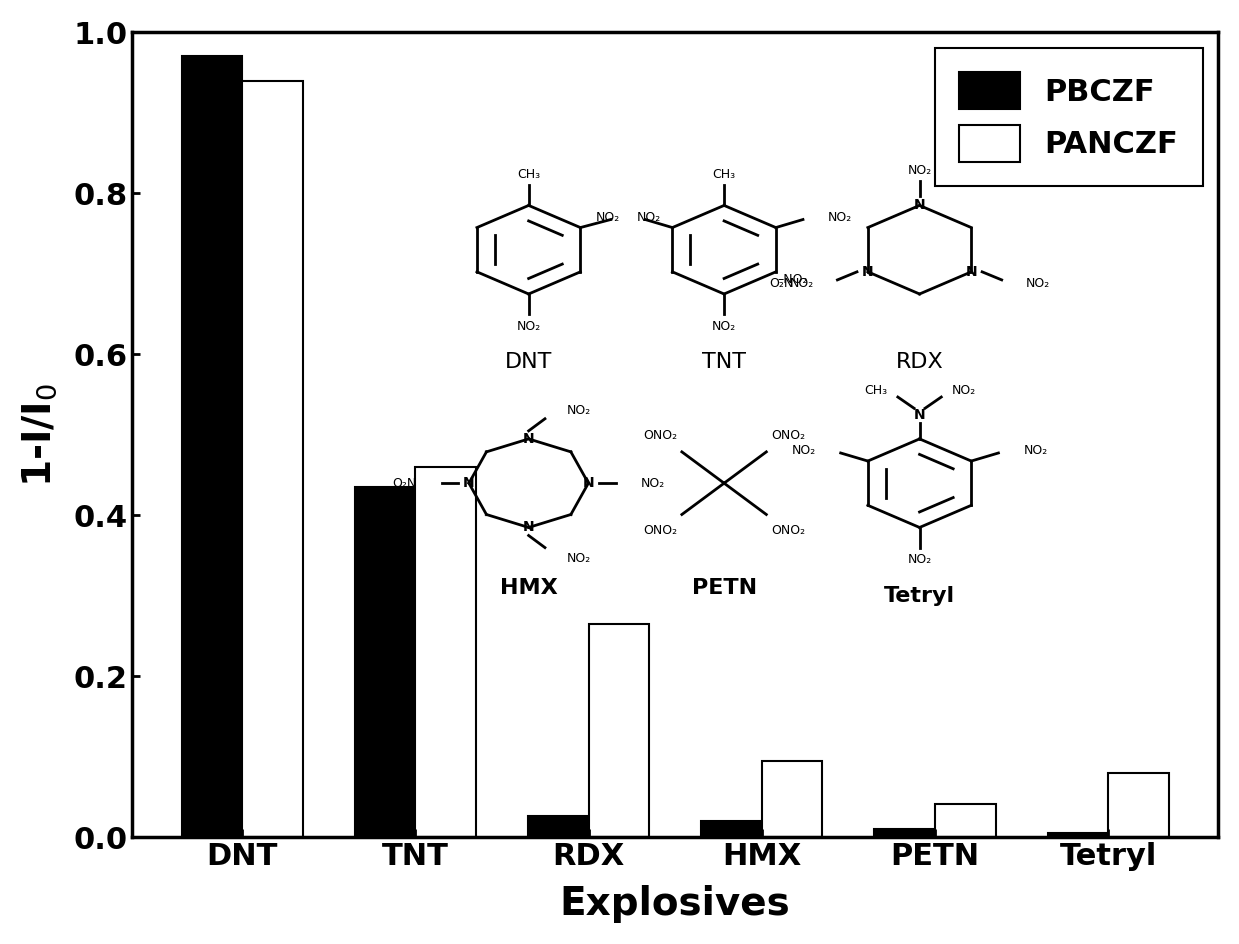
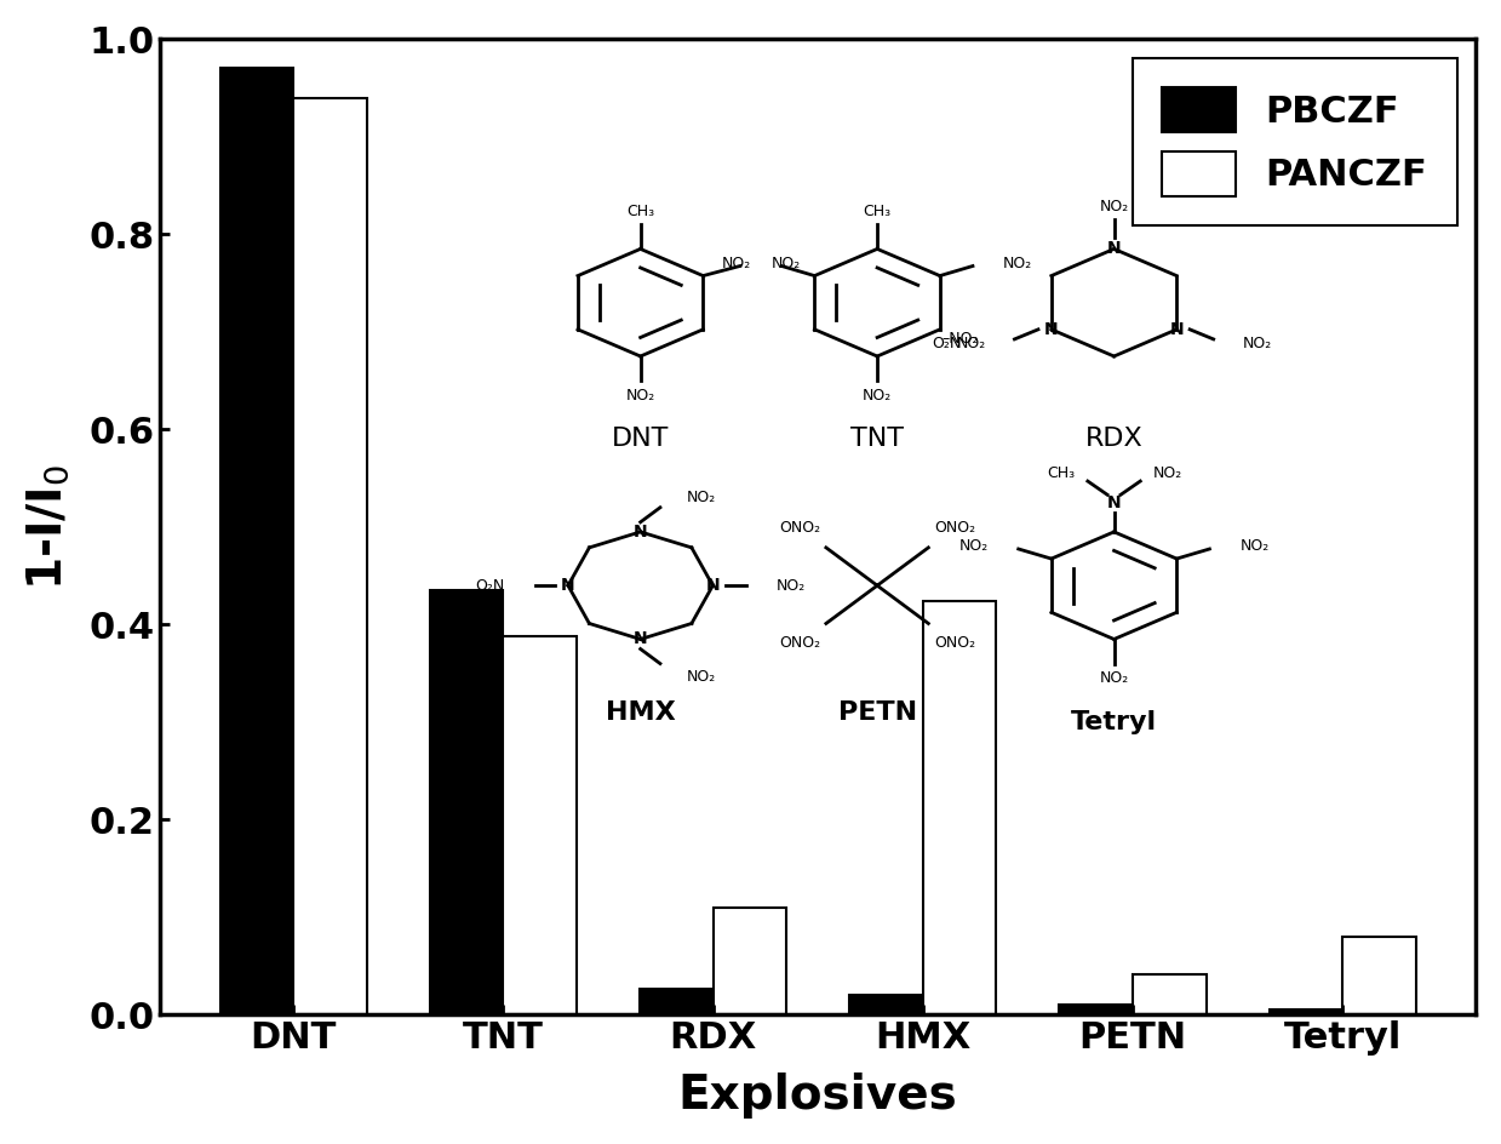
PANCZF/TNT: 0.460 -> 0.388
PANCZF/RDX: 0.265 -> 0.110
PANCZF/HMX: 0.095 -> 0.424
